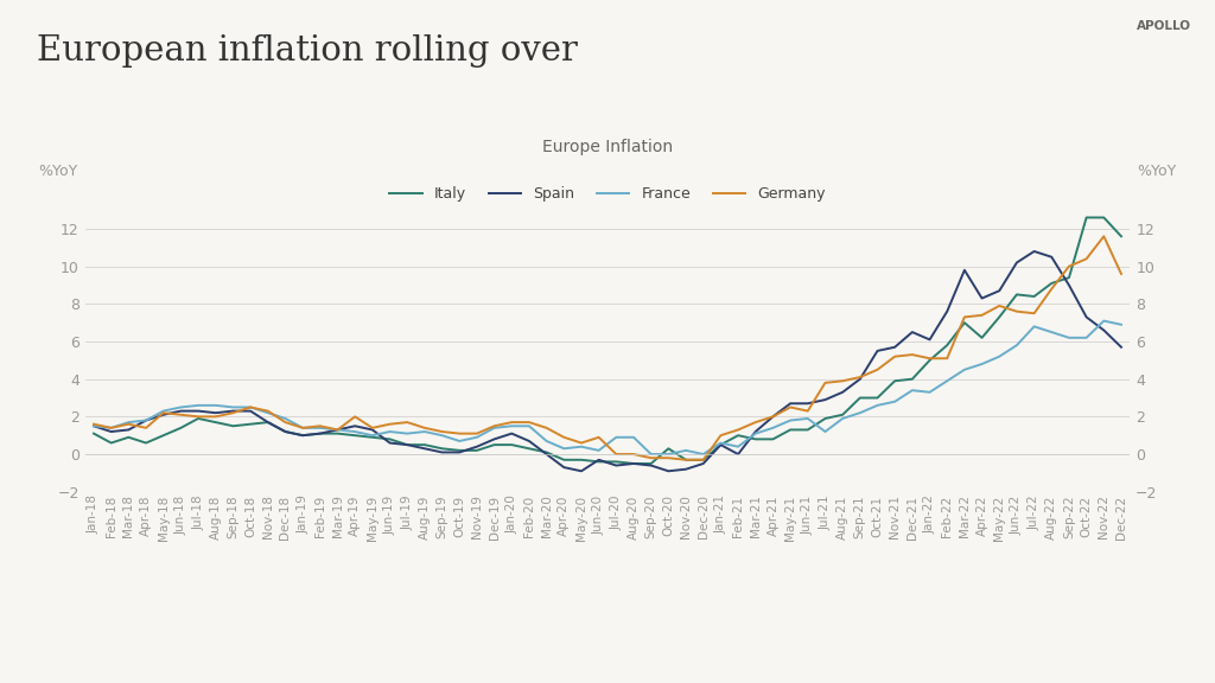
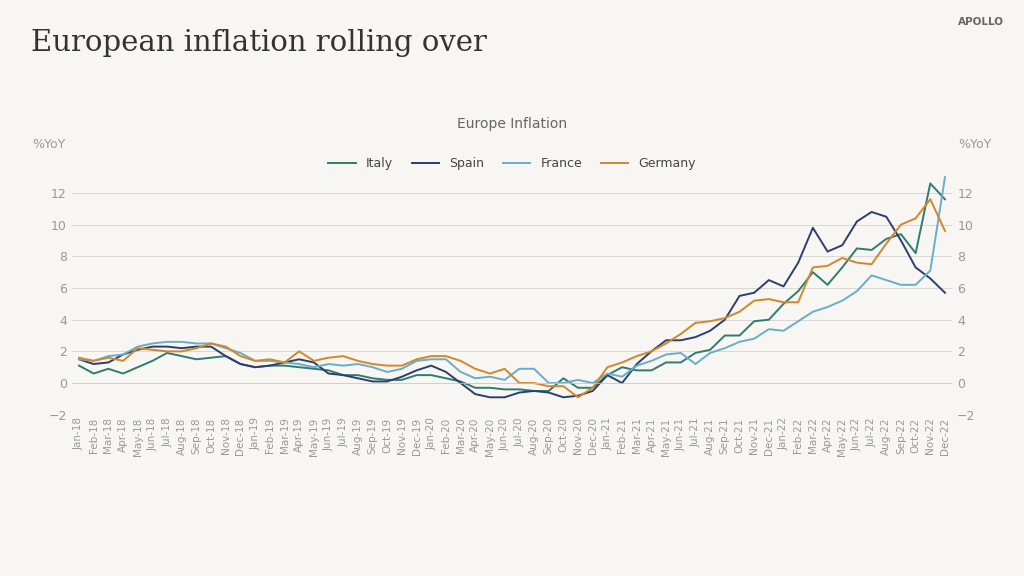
Spain/Jun-20: -0.3 -> -0.9
Germany/Nov-20: -0.3 -> -0.9
Germany/Jun-21: 2.3 -> 3.1
Italy/Oct-22: 12.6 -> 8.2
France/Dec-22: 6.9 -> 13.0
